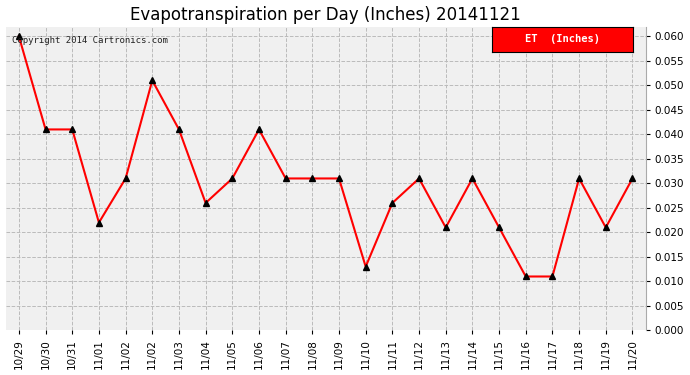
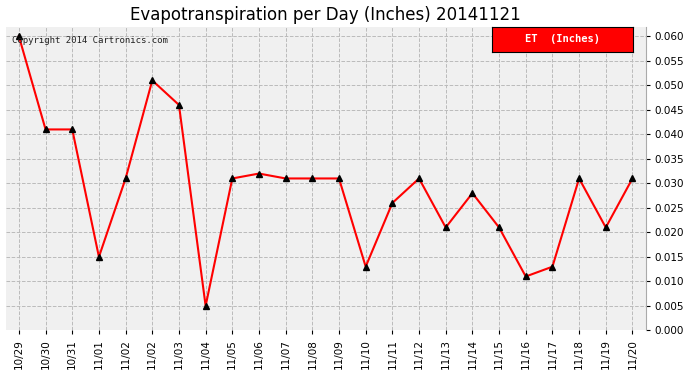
11/01: 0.022 -> 0.015
11/03: 0.041 -> 0.046
11/04: 0.026 -> 0.005
11/06: 0.041 -> 0.032
11/14: 0.031 -> 0.028
11/17: 0.011 -> 0.013
